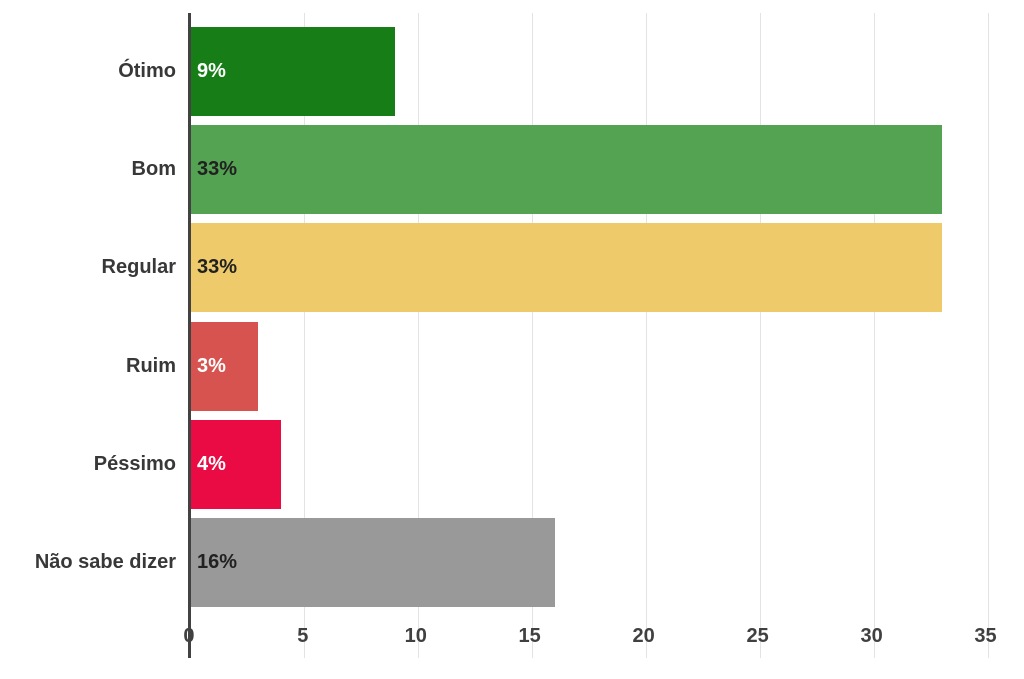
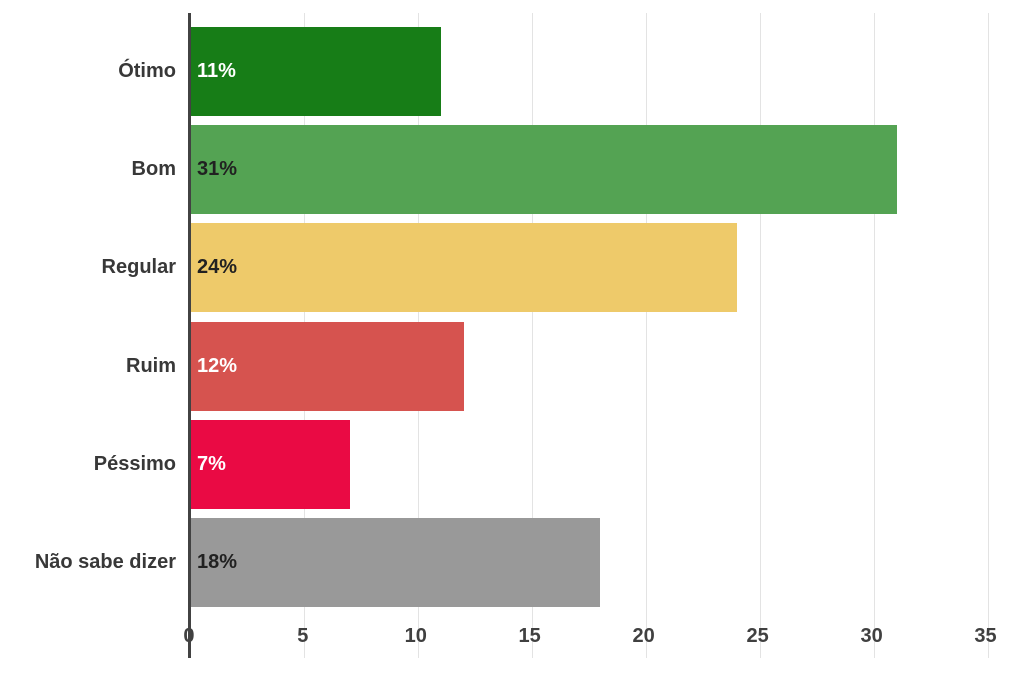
Ótimo: 9% -> 11%
Bom: 33% -> 31%
Regular: 33% -> 24%
Ruim: 3% -> 12%
Péssimo: 4% -> 7%
Não sabe dizer: 16% -> 18%
